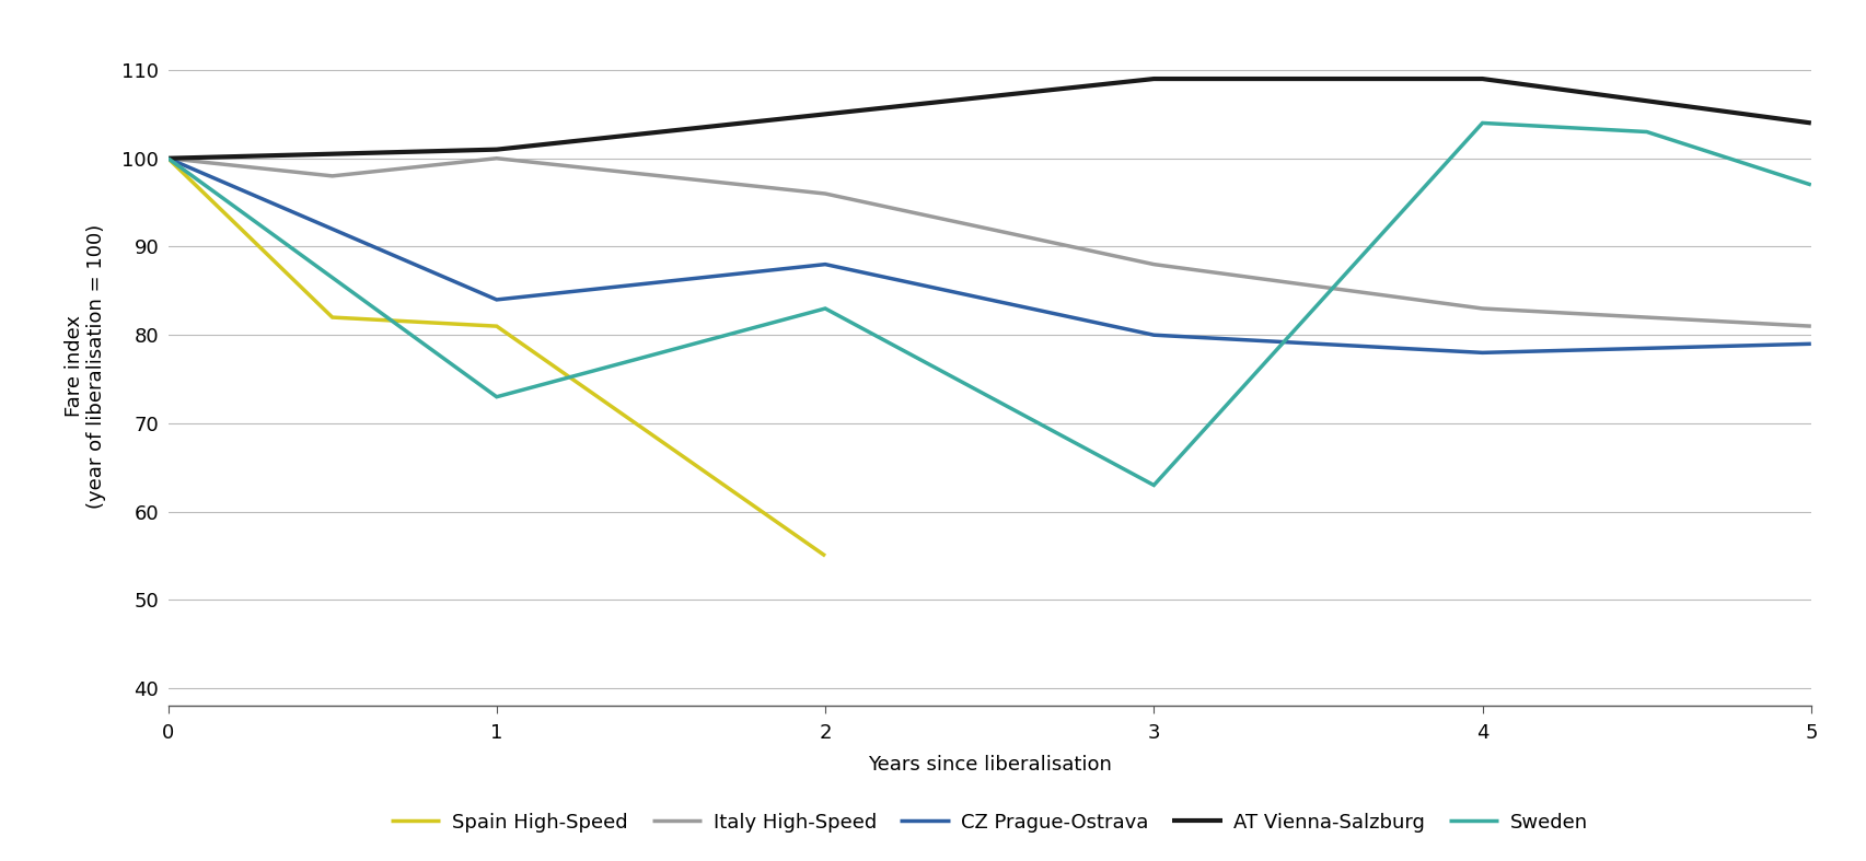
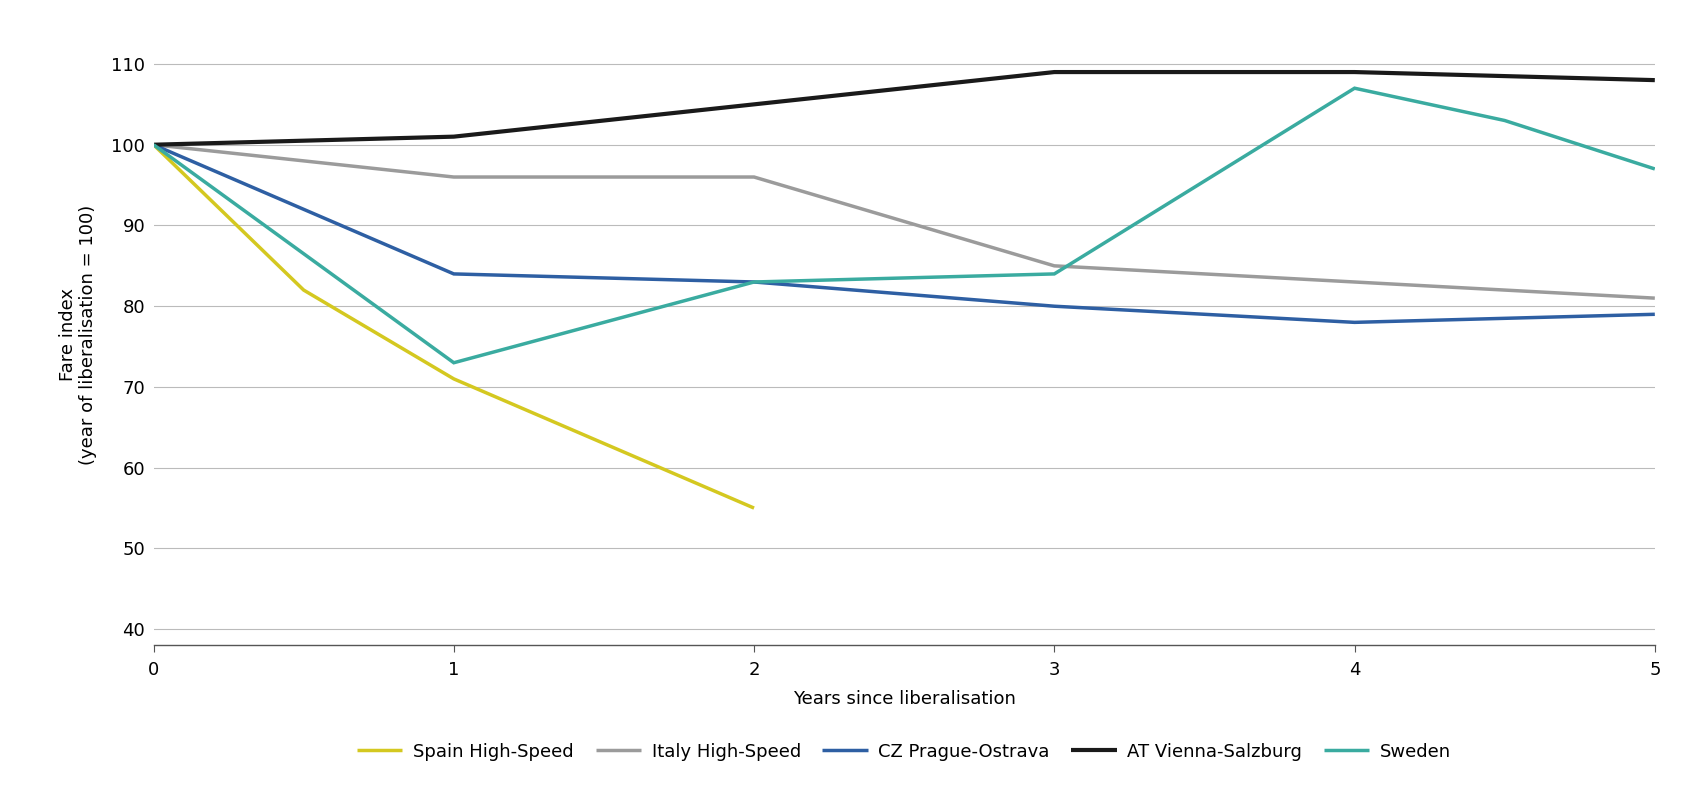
Spain High-Speed/1: 81 -> 71
Italy High-Speed/1: 100 -> 96
CZ Prague-Ostrava/2: 88 -> 83
Italy High-Speed/3: 88 -> 85
Sweden/3: 63 -> 84
Sweden/4: 104 -> 107
AT Vienna-Salzburg/5: 104 -> 108
